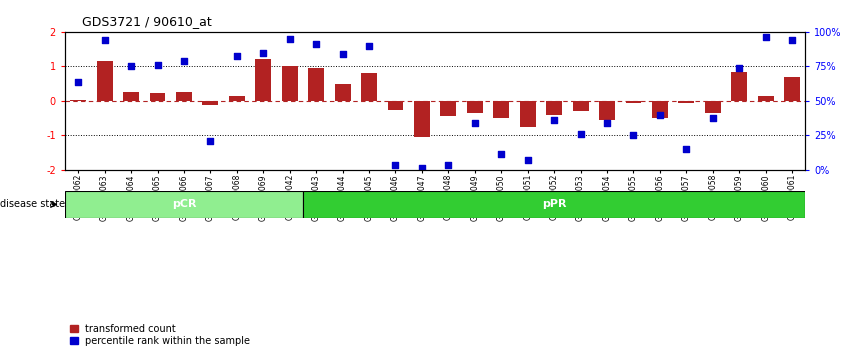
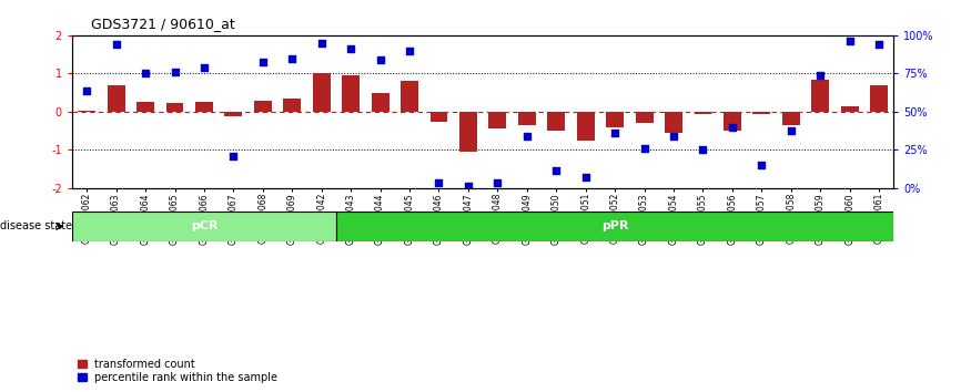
transformed count/GSM559063: 1.15 -> 0.70
transformed count/GSM559068: 0.15 -> 0.30
transformed count/GSM559069: 1.20 -> 0.35
